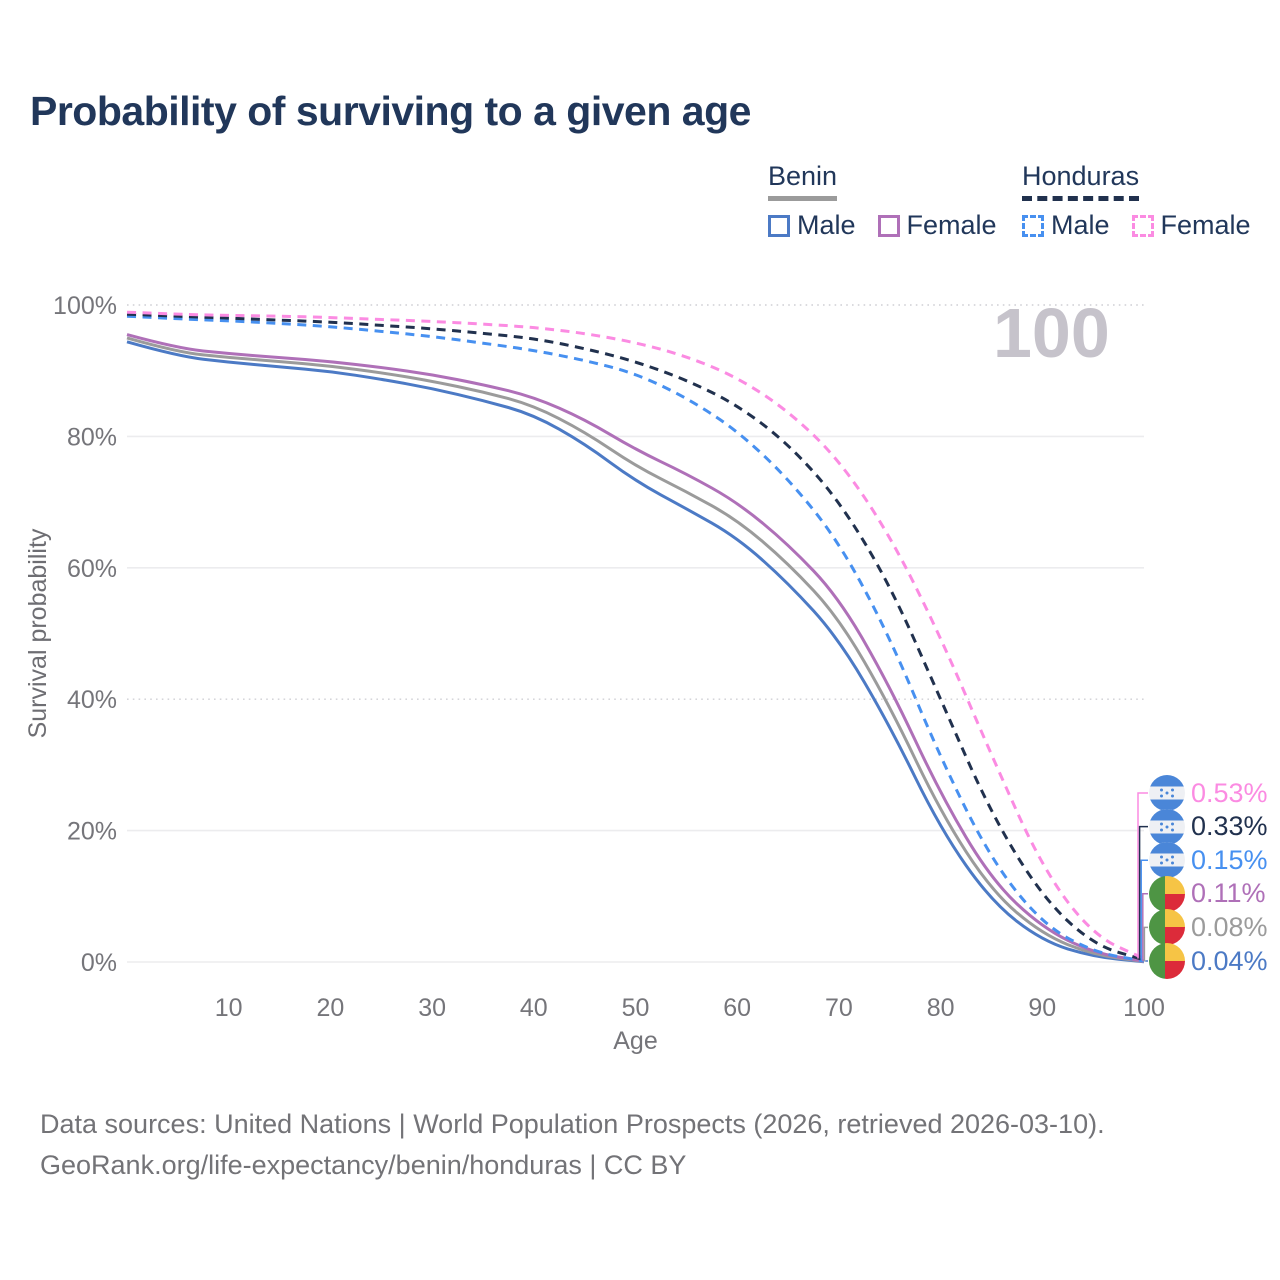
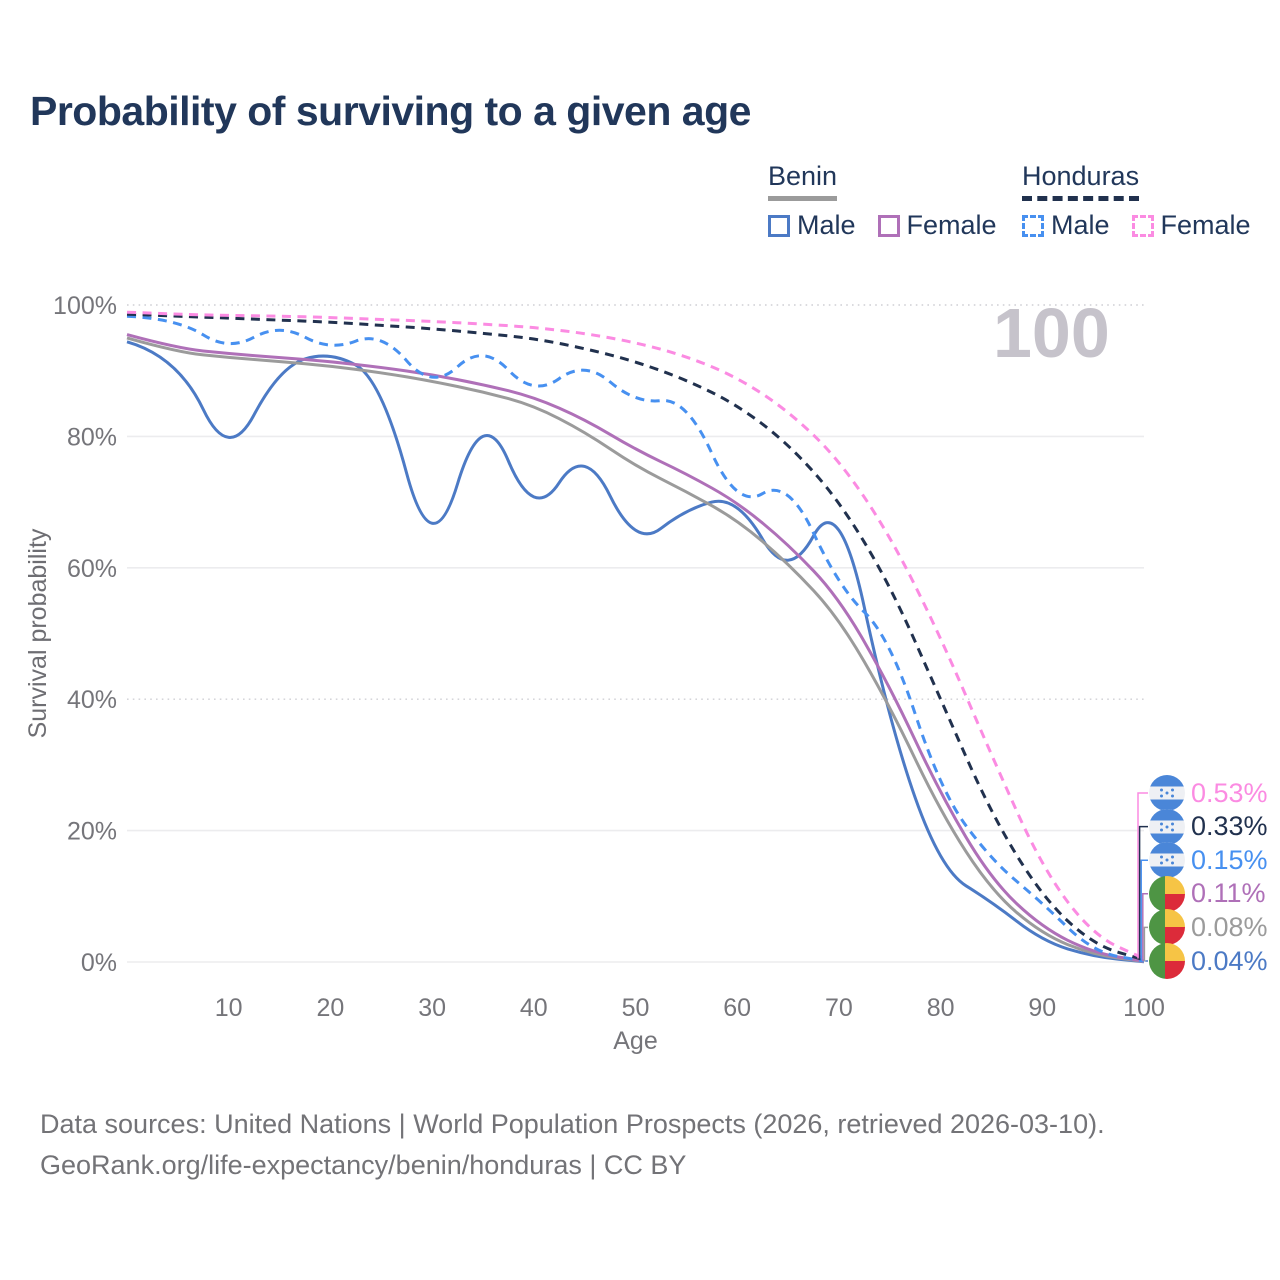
Honduras Male/10: 98% -> 93%
Benin Male/10: 91% -> 76%
Honduras Male/20: 97% -> 93%
Benin Male/20: 90% -> 93%
Honduras Male/30: 95% -> 87%
Benin Male/30: 87% -> 60%
Honduras Male/40: 93% -> 86%
Benin Male/40: 83% -> 67%
Honduras Male/50: 90% -> 85%
Benin Male/50: 73% -> 63%
Honduras Male/60: 81% -> 69%
Benin Male/60: 65% -> 71%
Honduras Male/70: 64% -> 57%
Benin Male/70: 49% -> 72%
Honduras Male/80: 31% -> 26%
Benin Male/80: 20% -> 14%
Honduras Male/90: 6% -> 9%
